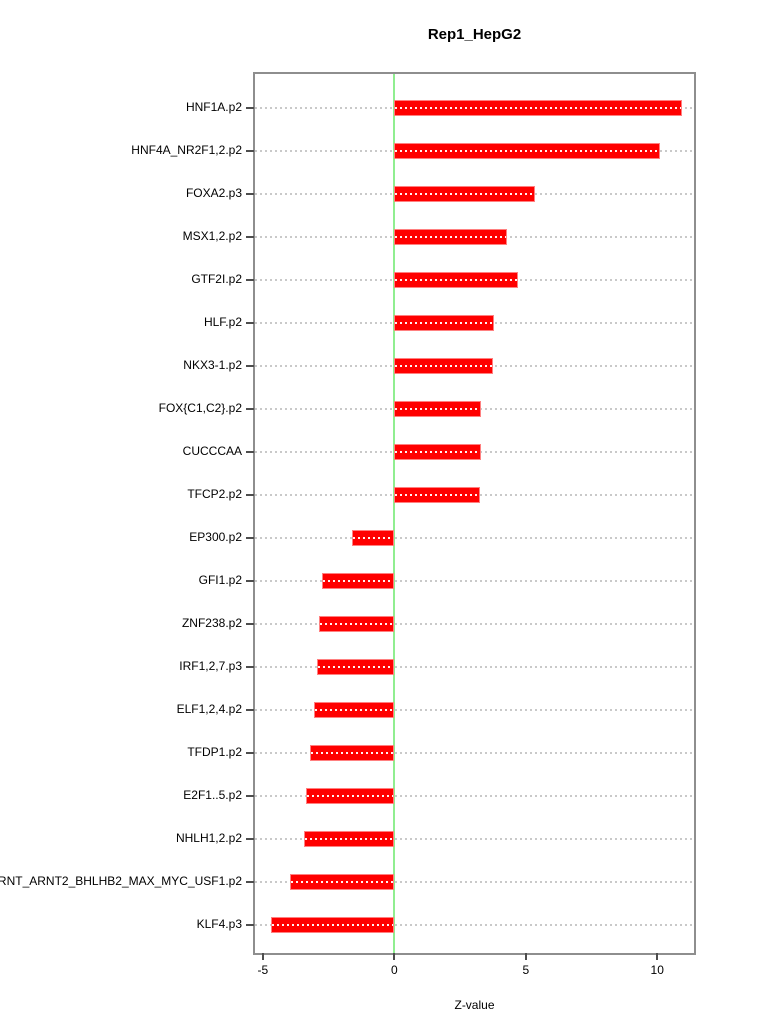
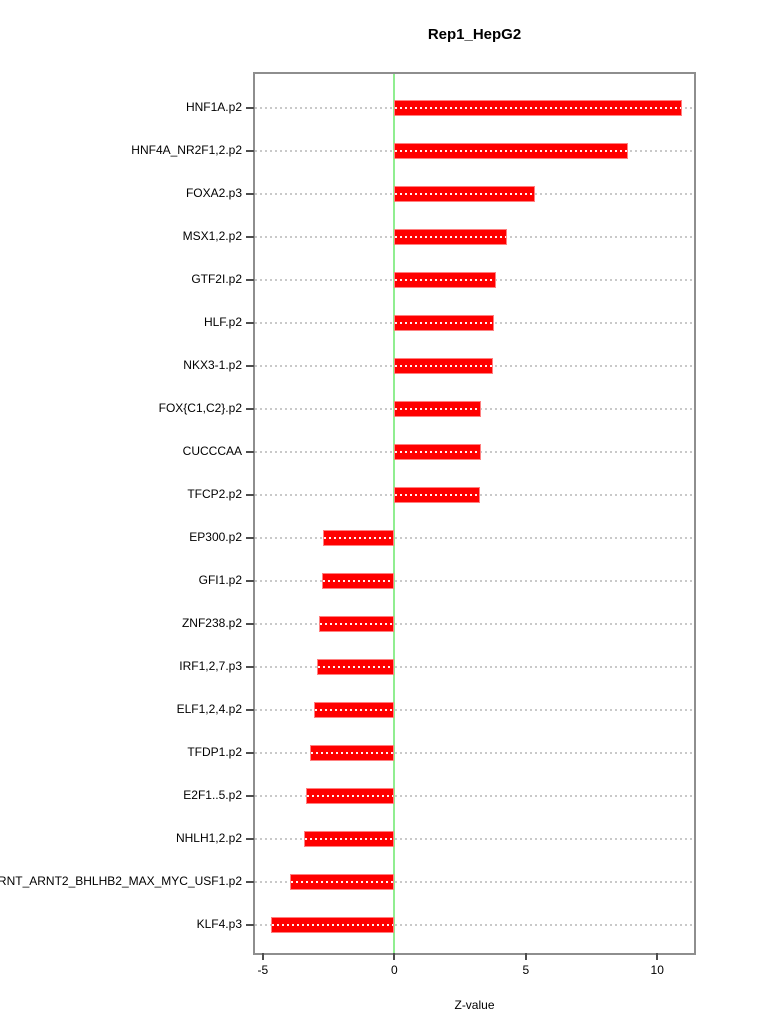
HNF4A_NR2F1,2.p2: 10.1 -> 8.9
GTF2I.p2: 4.7 -> 3.9
EP300.p2: -1.6 -> -2.7
